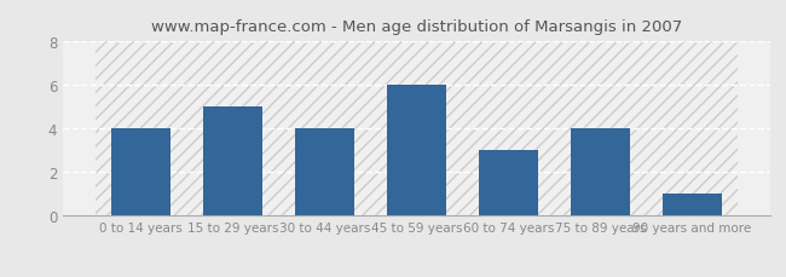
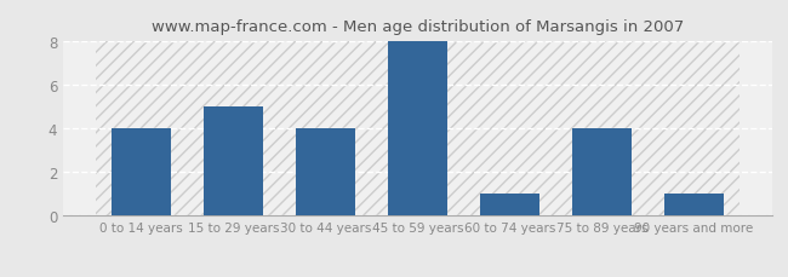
45 to 59 years: 6 -> 8
60 to 74 years: 3 -> 1
